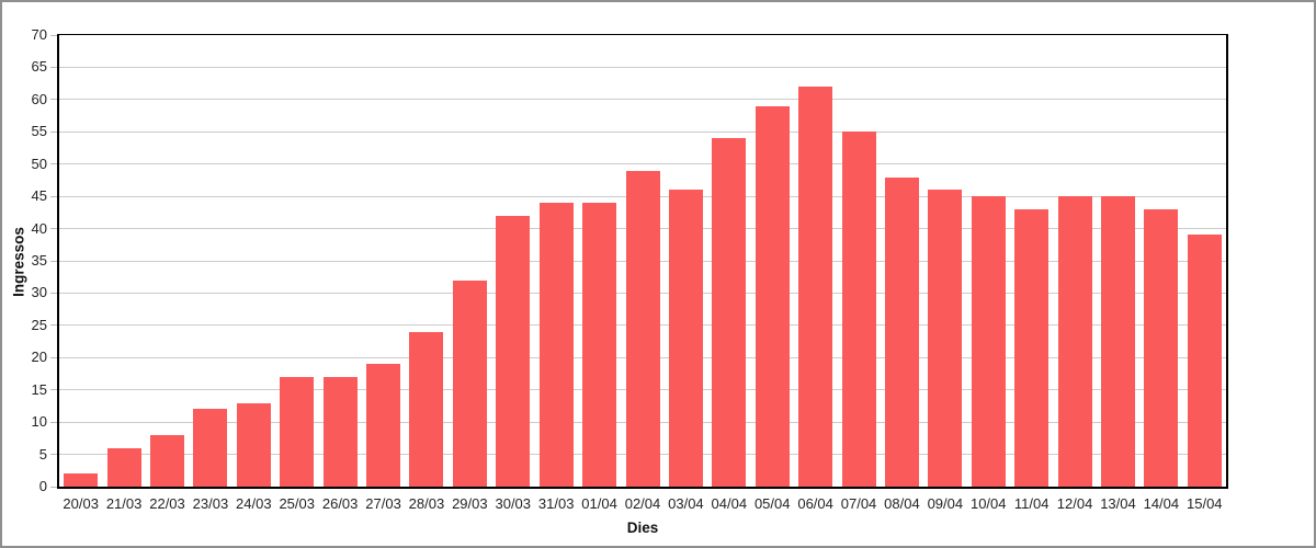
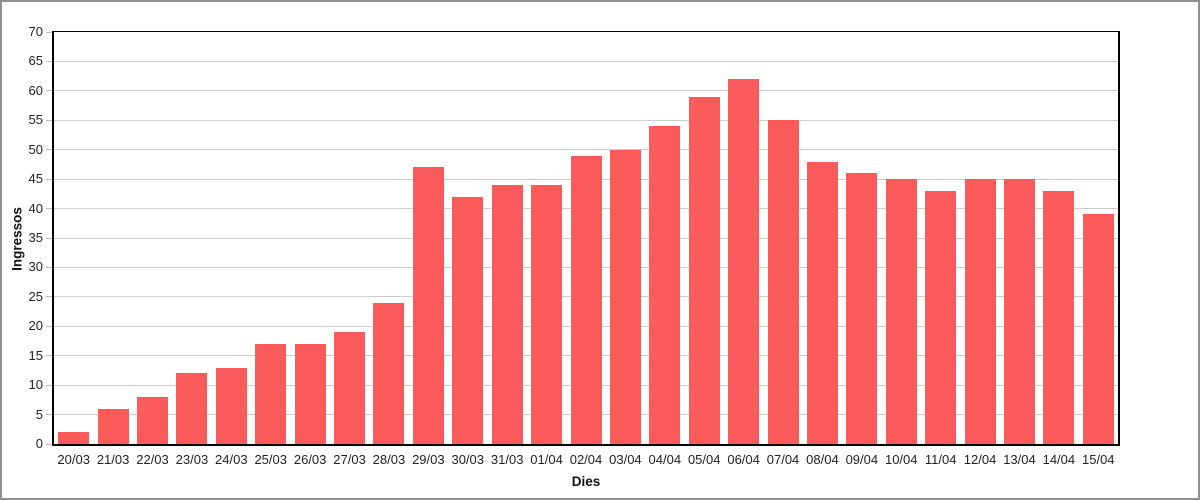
29/03: 32 -> 47
03/04: 46 -> 50
